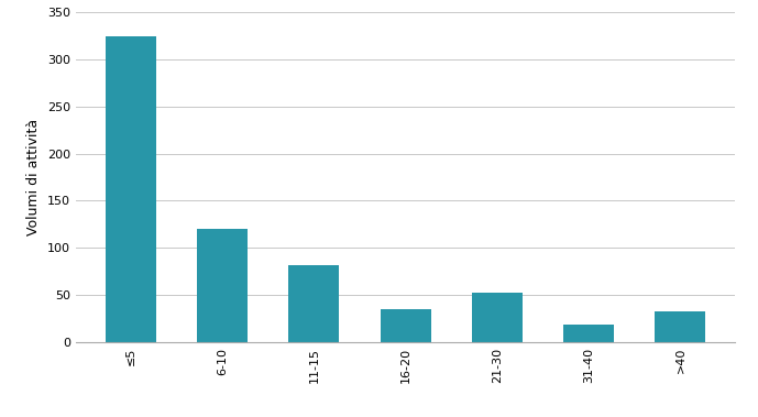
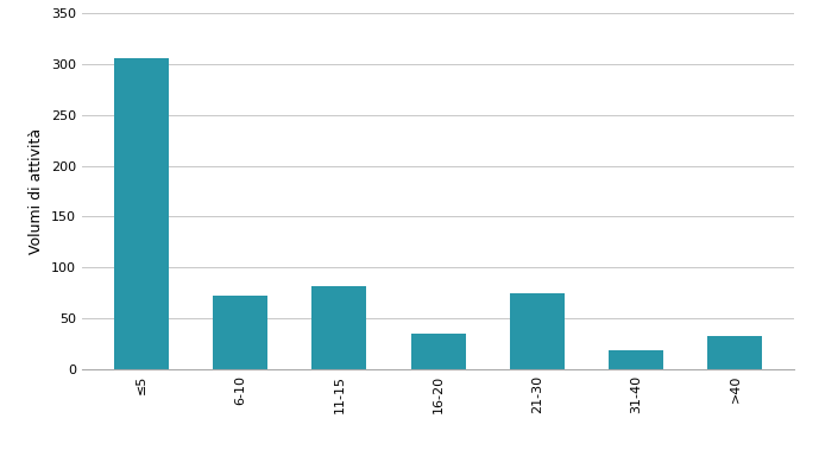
≤5: 325 -> 306
6-10: 120 -> 72
21-30: 52 -> 74
